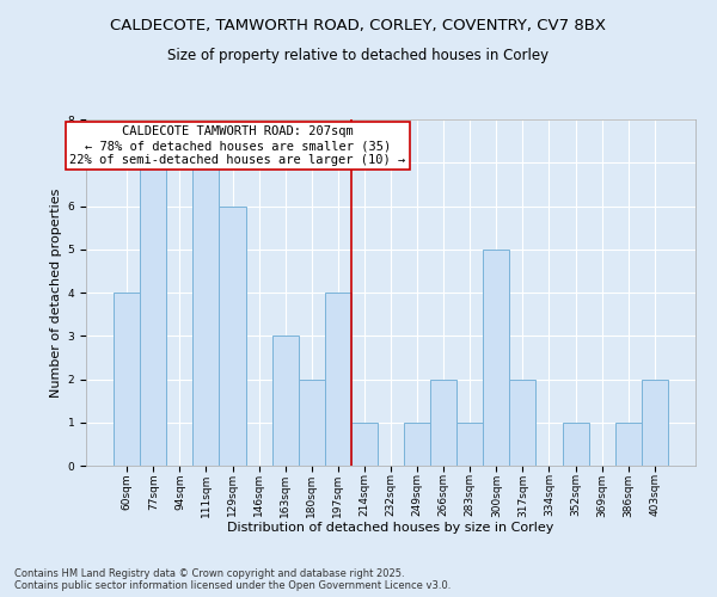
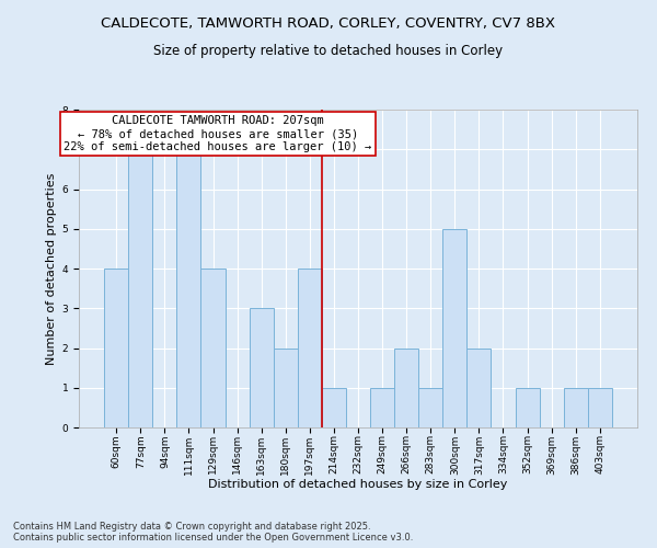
129sqm: 6 -> 4
403sqm: 2 -> 1
